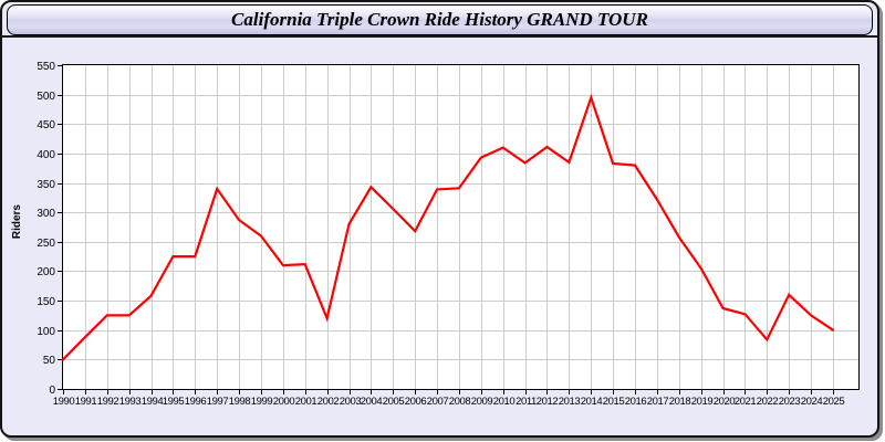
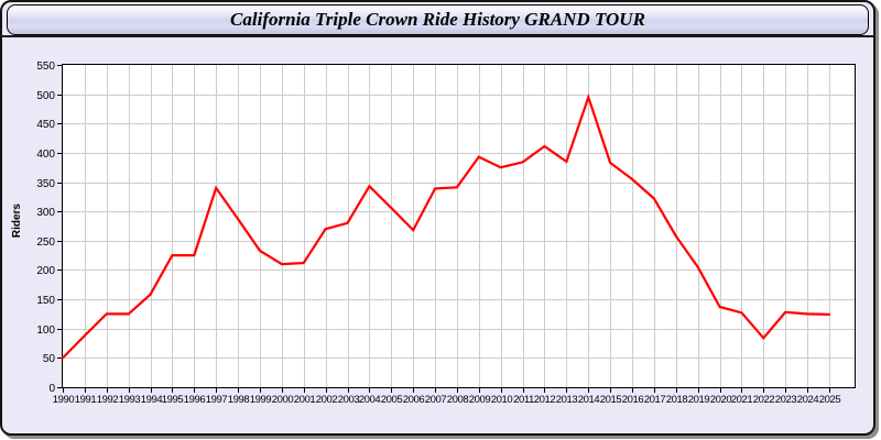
1999: 260 -> 230
2002: 120 -> 270
2010: 410 -> 380
2016: 380 -> 360
2023: 160 -> 130
2025: 100 -> 120
